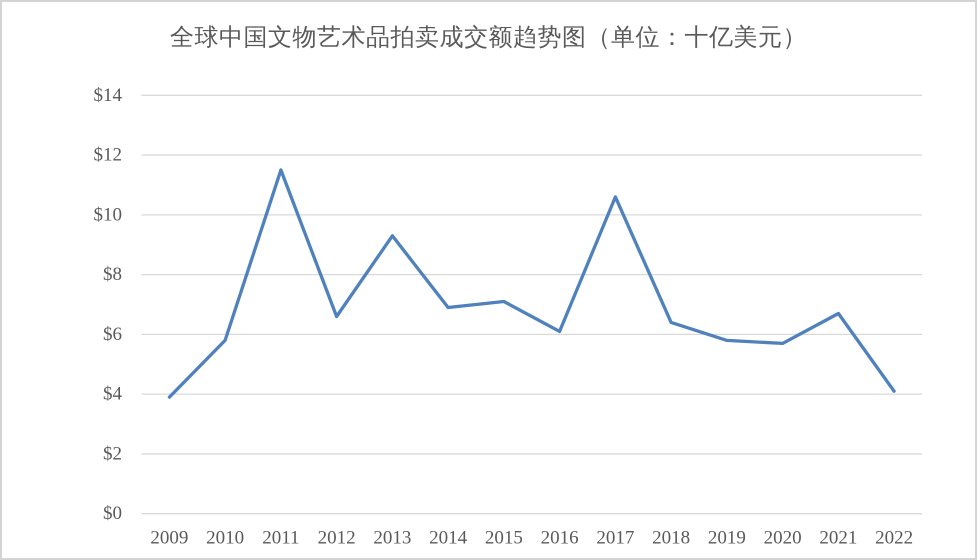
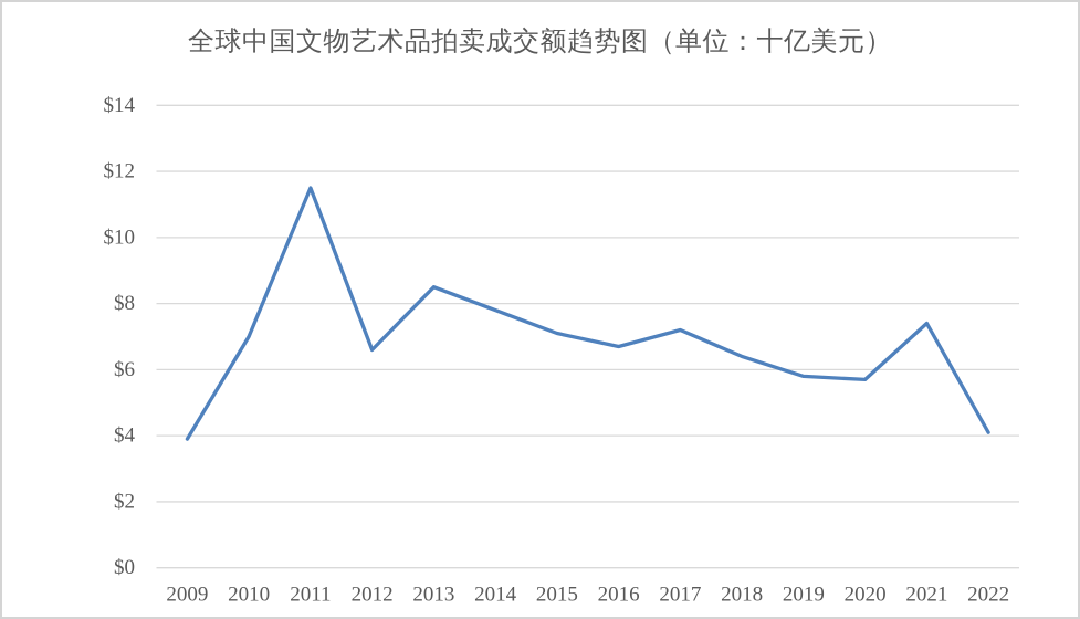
2010: $5.8 -> $7.0
2013: $9.3 -> $8.5
2014: $6.9 -> $7.8
2016: $6.1 -> $6.7
2017: $10.6 -> $7.2
2021: $6.7 -> $7.4
